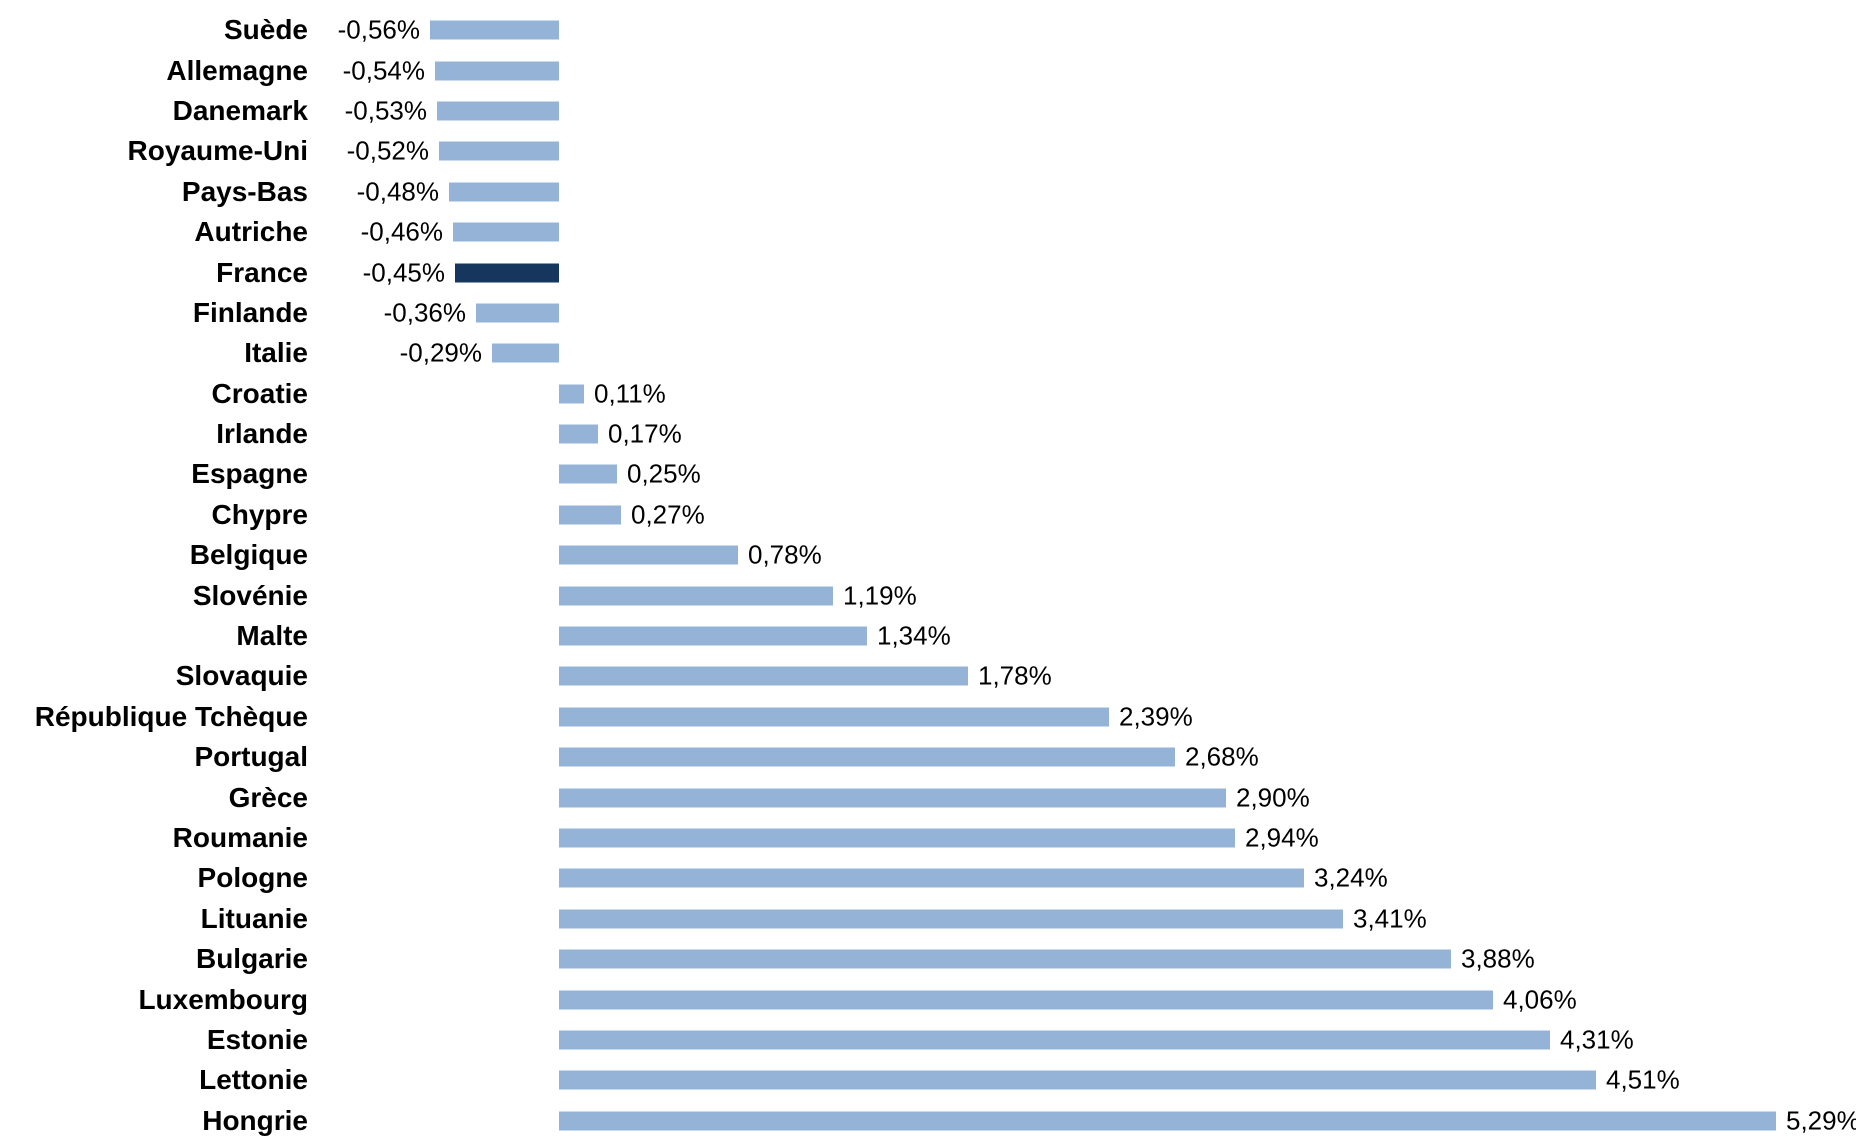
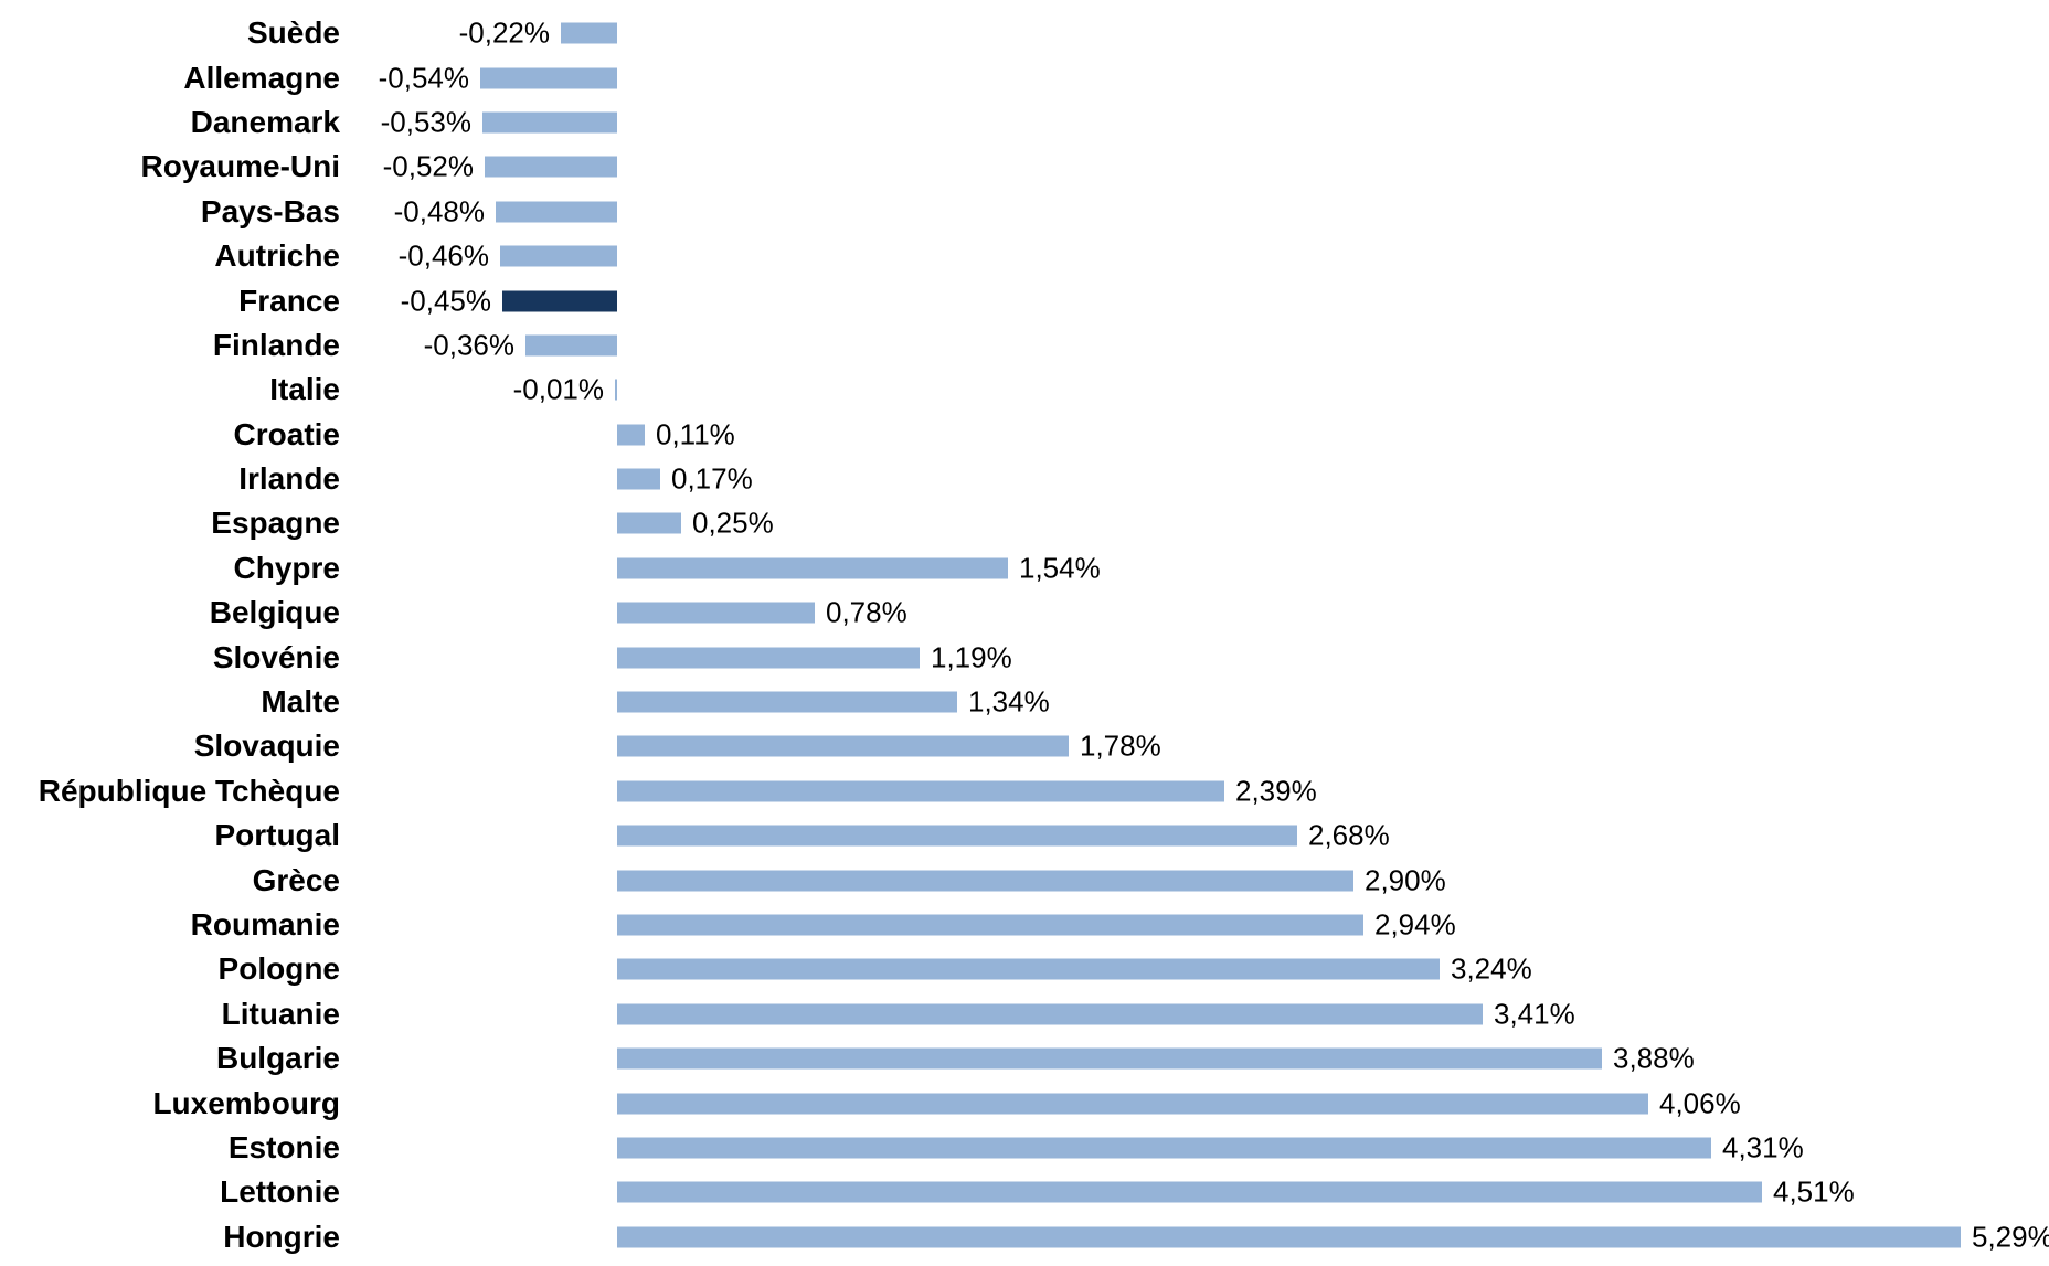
Suède: -0,56% -> -0,22%
Italie: -0,29% -> -0,01%
Chypre: 0,27% -> 1,54%
